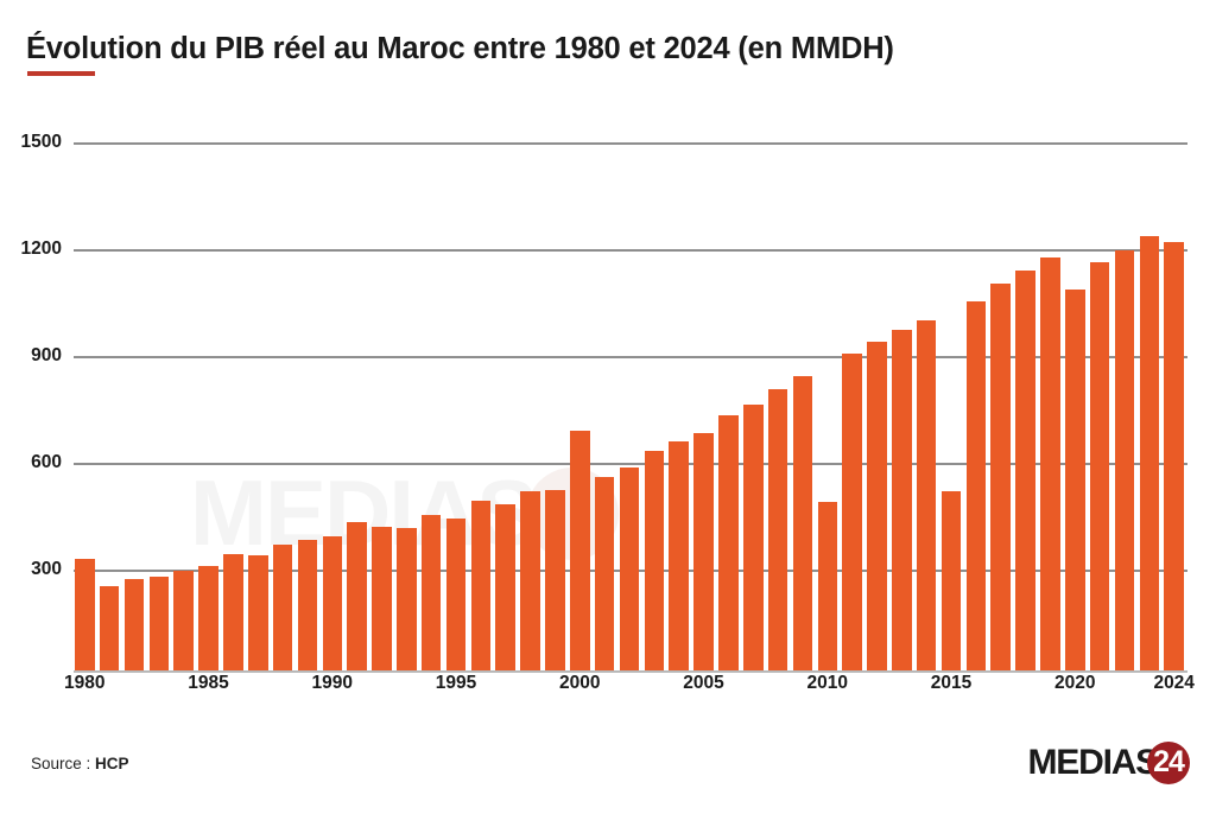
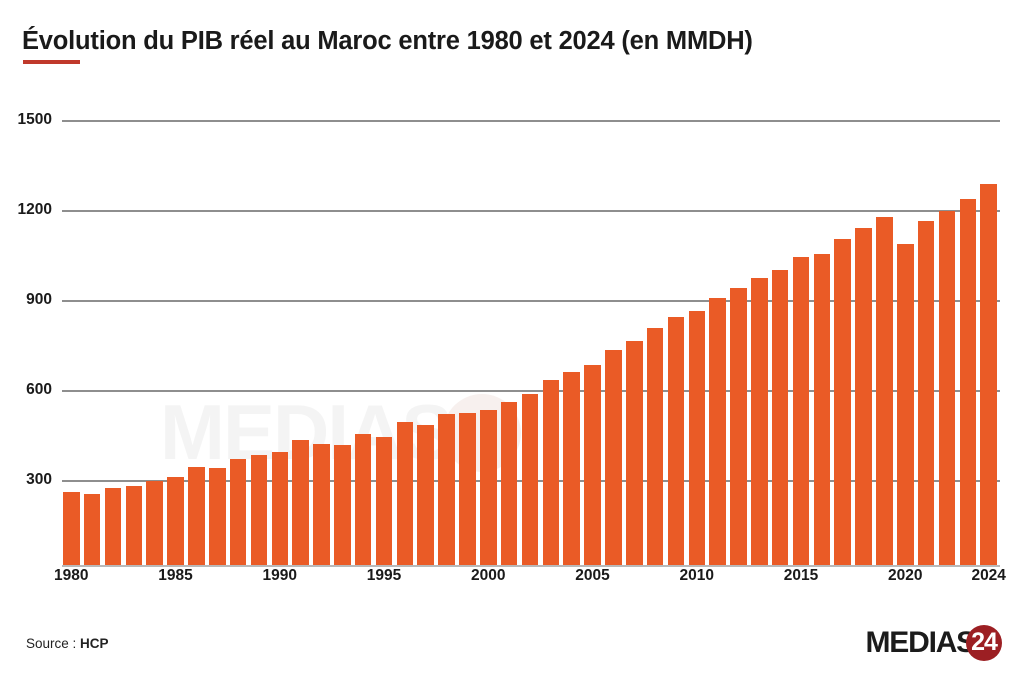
1980: 330 -> 260
2000: 690 -> 540
2010: 490 -> 860
2015: 520 -> 1040
2024: 1220 -> 1290
